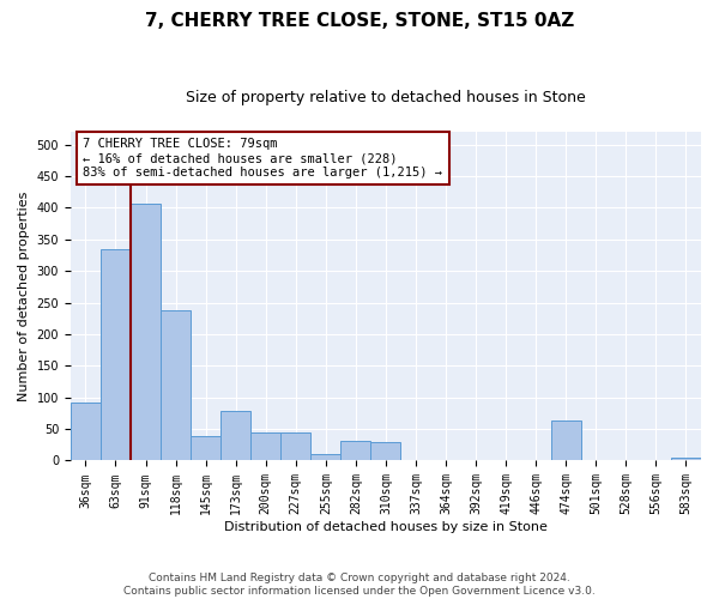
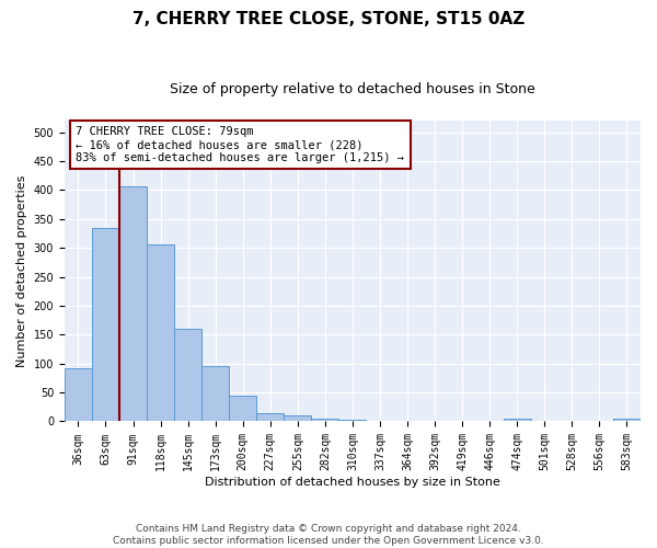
118sqm: 238 -> 305
145sqm: 38 -> 160
173sqm: 78 -> 95
227sqm: 44 -> 14
282sqm: 32 -> 5
310sqm: 30 -> 2
474sqm: 64 -> 5
